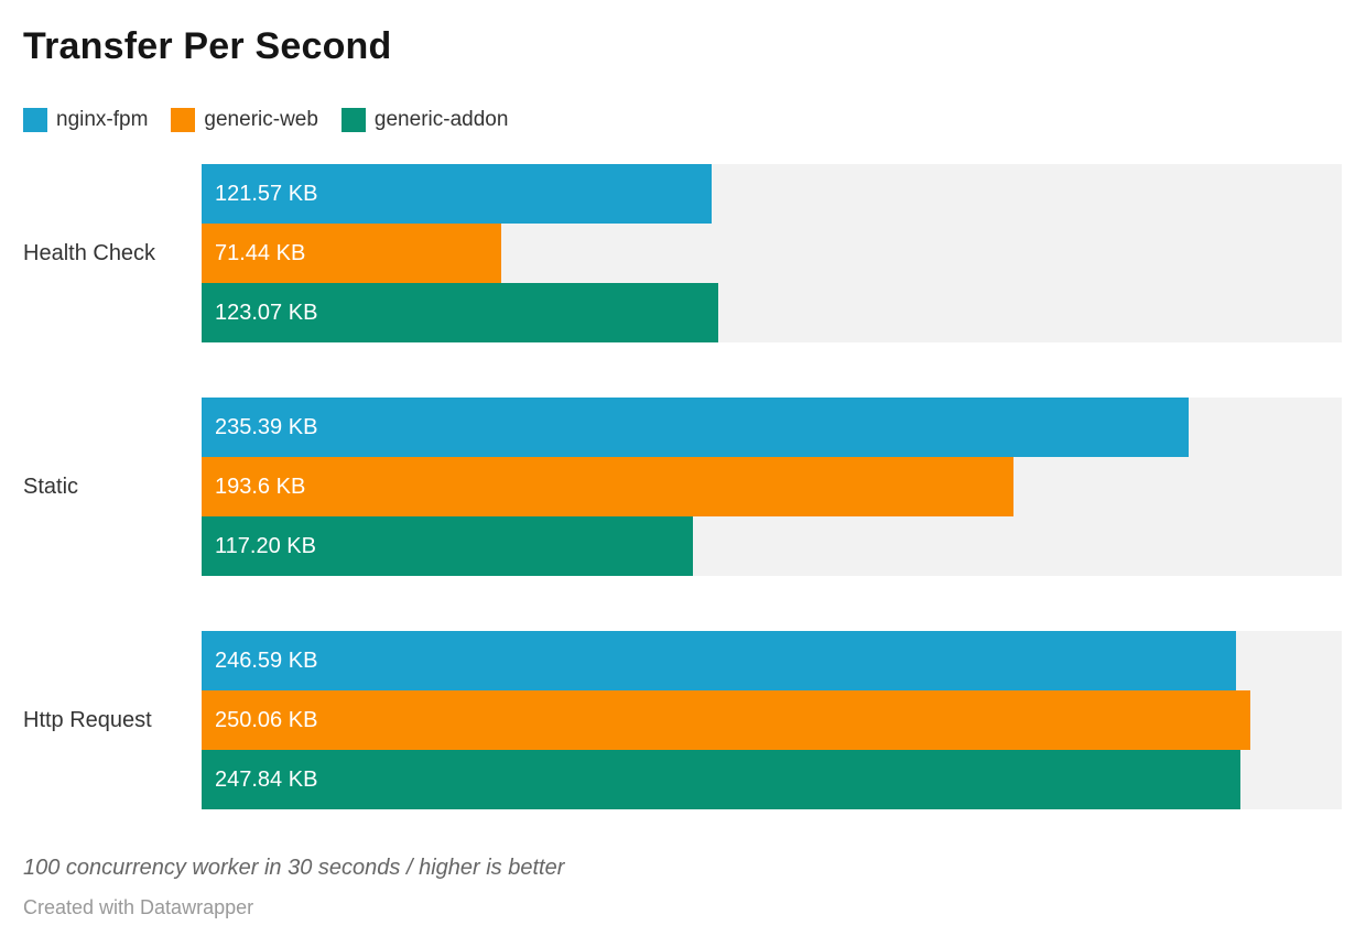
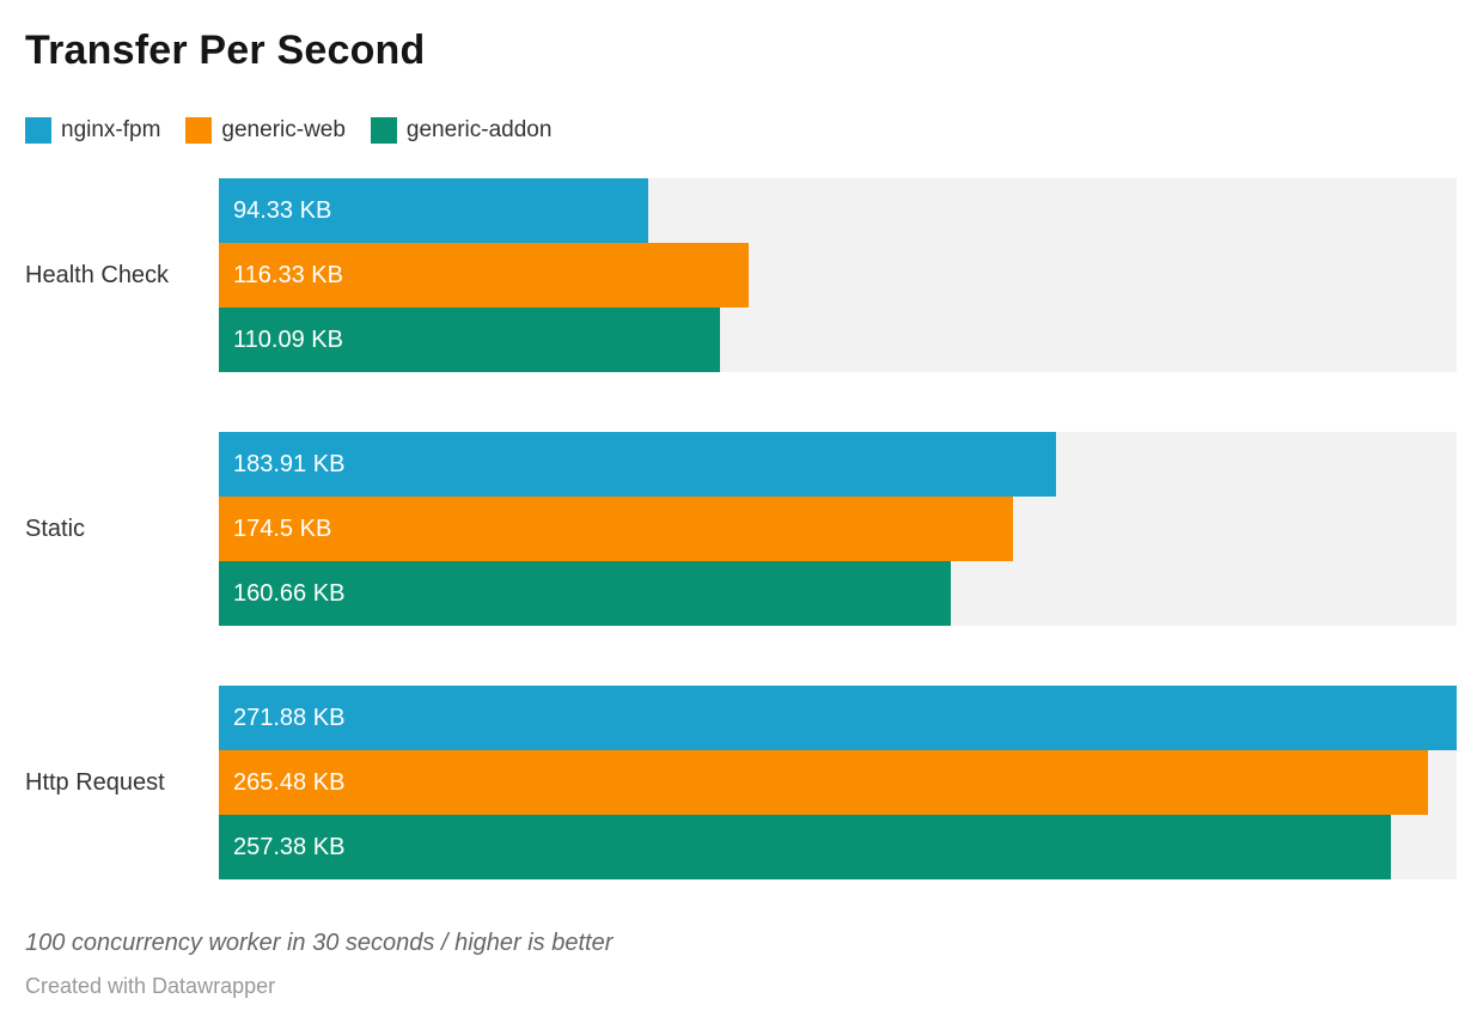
nginx-fpm/Health Check: 121.57 -> 94.33
generic-web/Health Check: 71.44 -> 116.33
generic-addon/Health Check: 123.07 -> 110.09
nginx-fpm/Static: 235.39 -> 183.91
generic-web/Static: 193.6 -> 174.5
generic-addon/Static: 117.20 -> 160.66
nginx-fpm/Http Request: 246.59 -> 271.88
generic-web/Http Request: 250.06 -> 265.48
generic-addon/Http Request: 247.84 -> 257.38
